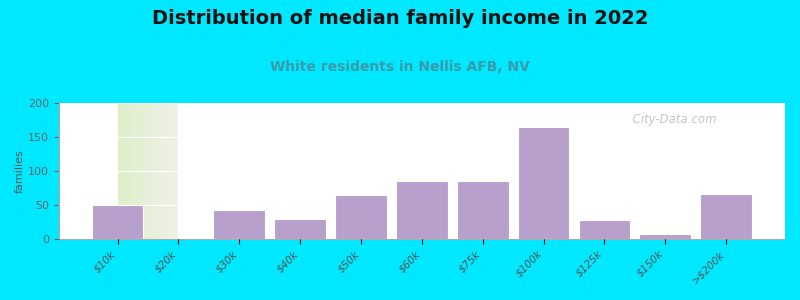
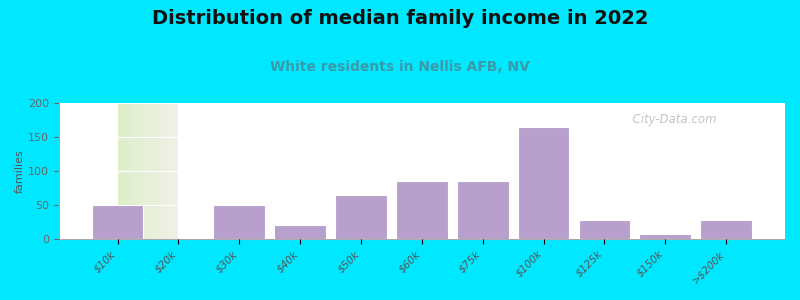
$30k: 42 -> 50
$40k: 30 -> 20
>$200k: 66 -> 28
